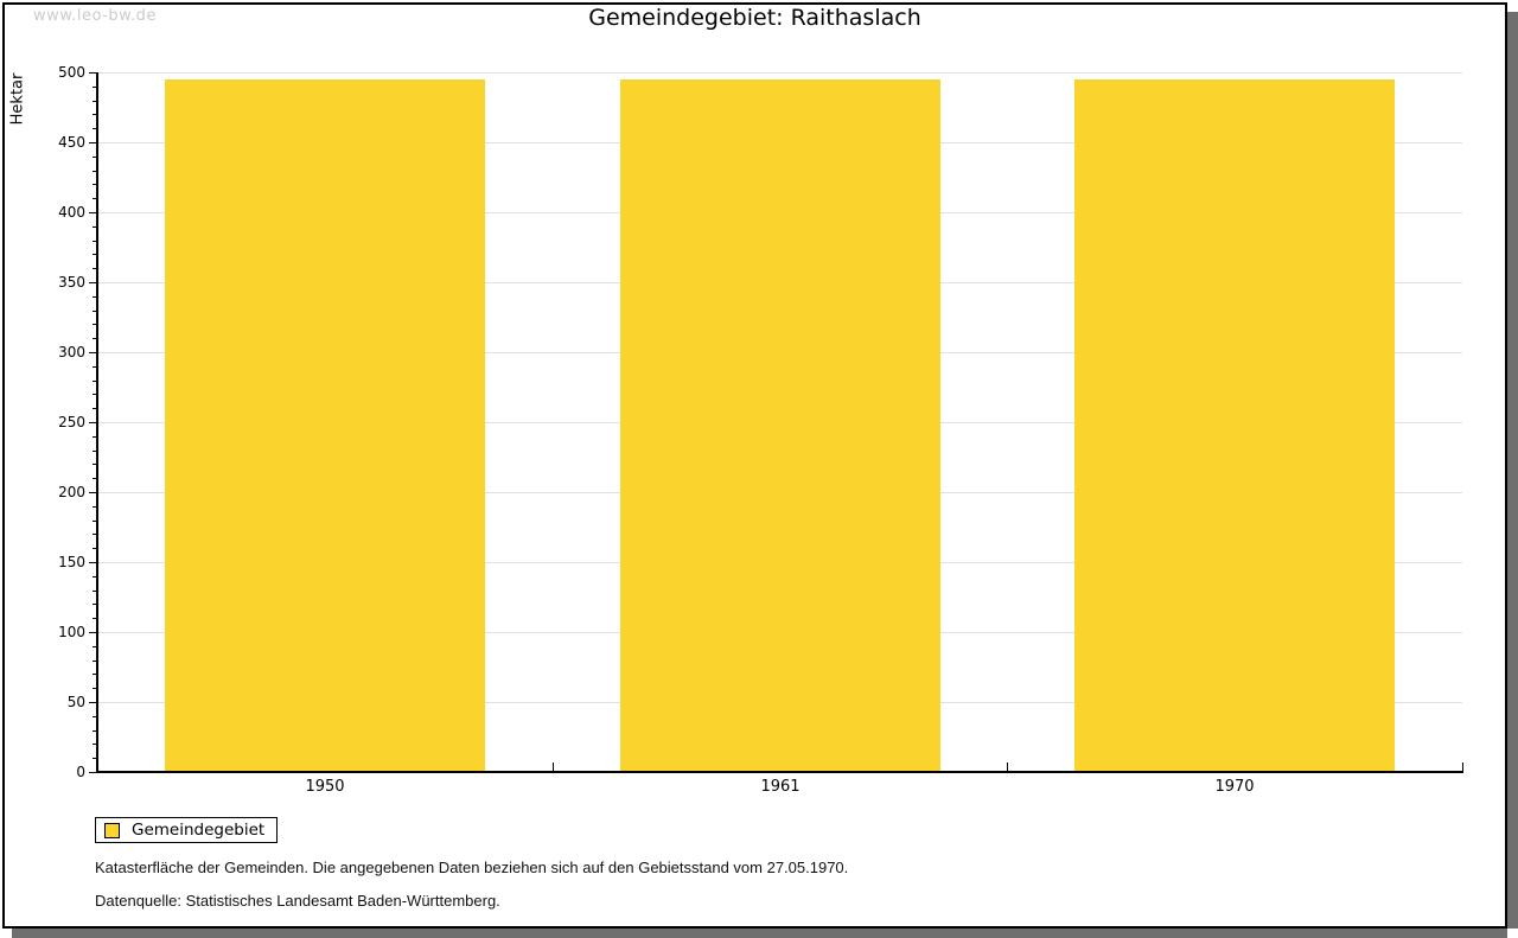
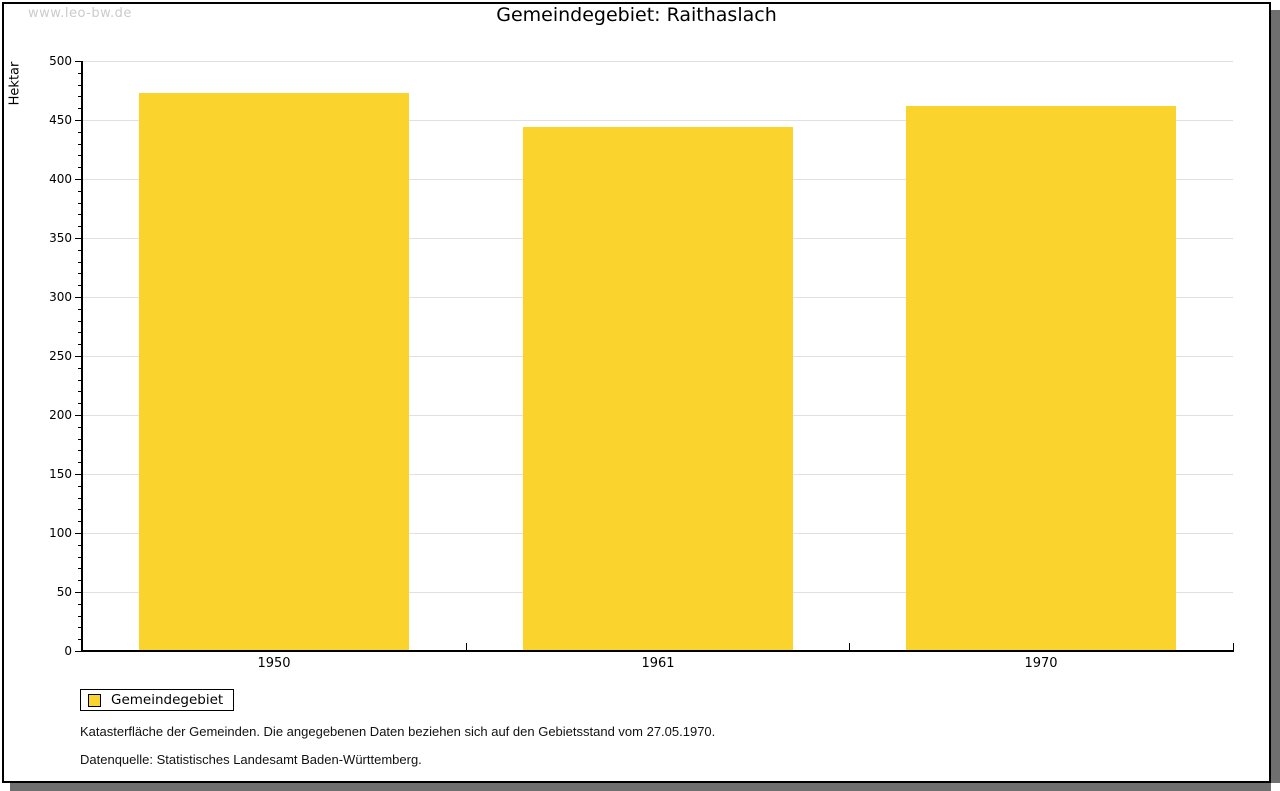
1950: 495 -> 473
1961: 495 -> 444
1970: 495 -> 462
